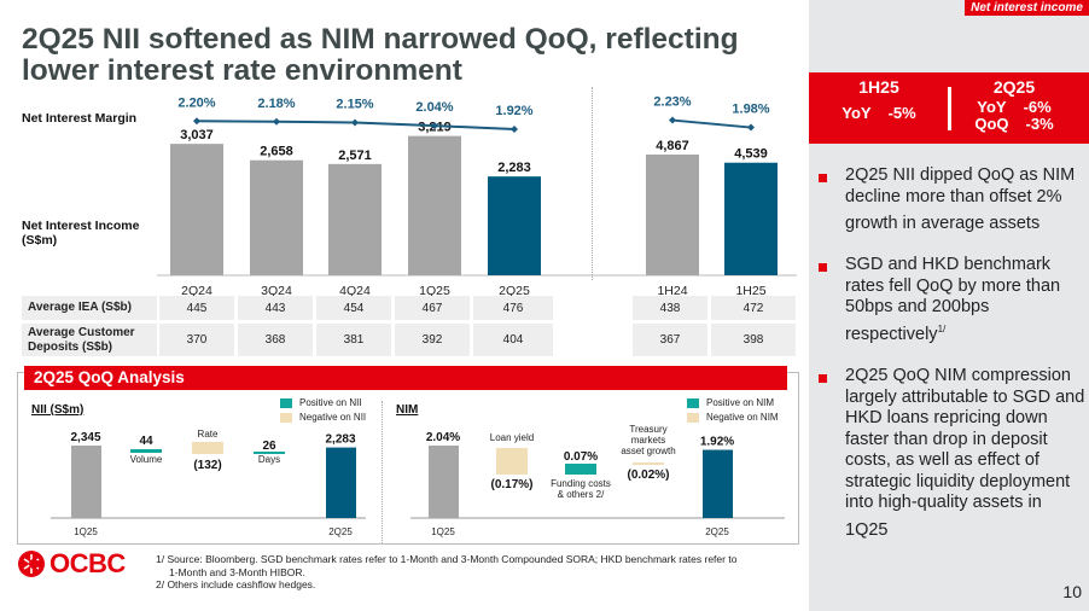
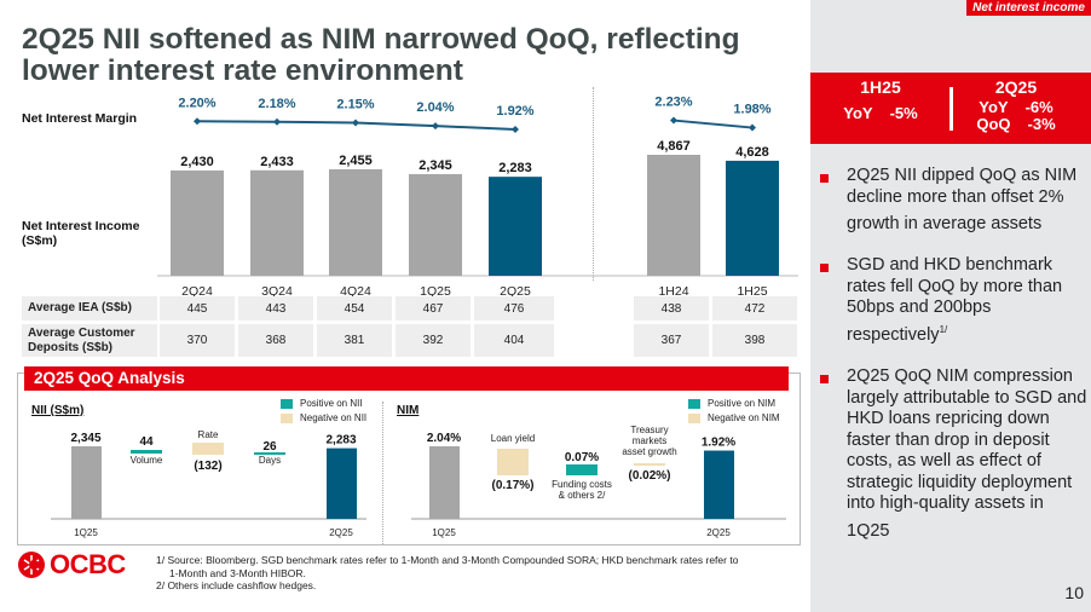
Net Interest Income (S$m)/2Q24: 3,037 -> 2,430
Net Interest Income (S$m)/3Q24: 2,658 -> 2,433
Net Interest Income (S$m)/4Q24: 2,571 -> 2,455
Net Interest Income (S$m)/1Q25: 3,219 -> 2,345
Net Interest Income (S$m)/1H25: 4,539 -> 4,628
